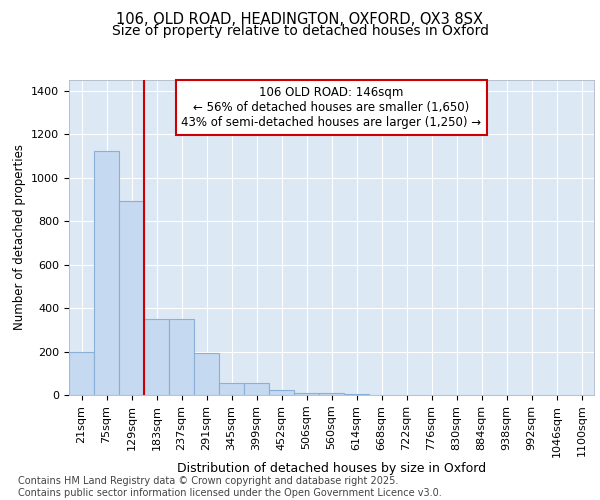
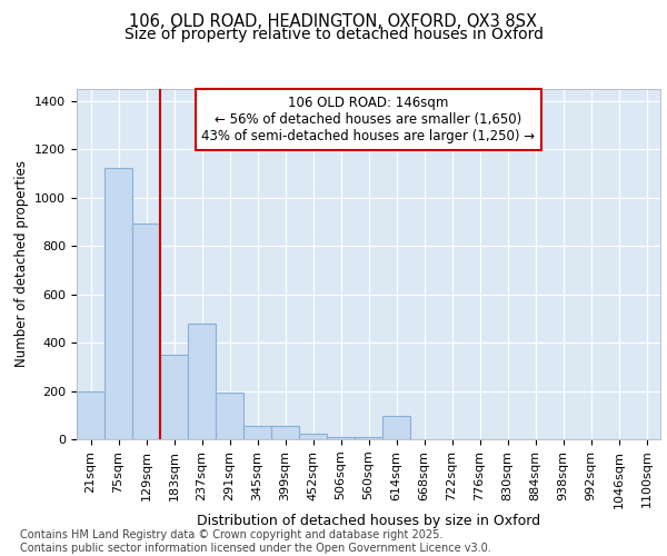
237sqm: 350 -> 480
614sqm: 5 -> 95
